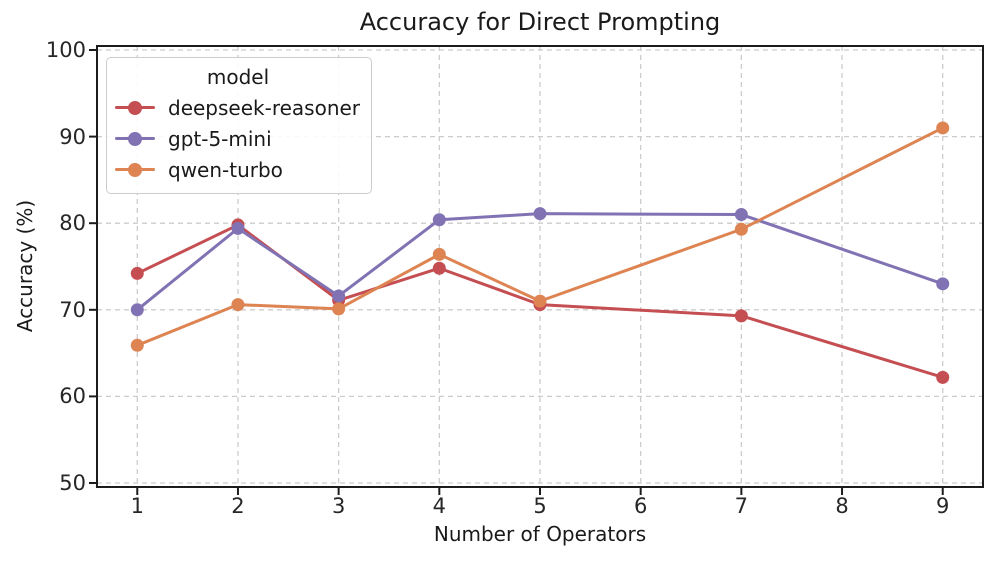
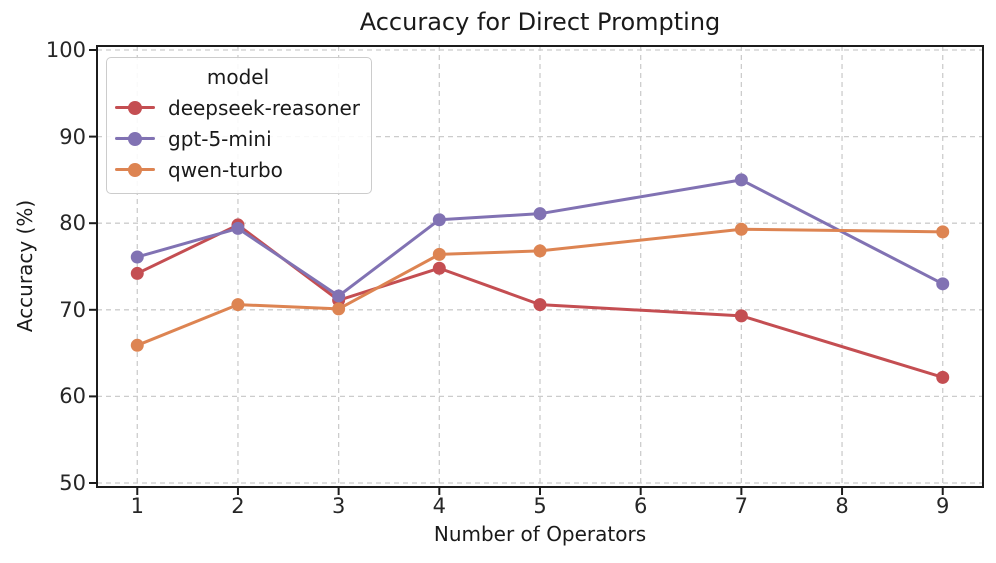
gpt-5-mini/1: 70 -> 76
qwen-turbo/5: 71 -> 77
gpt-5-mini/7: 81 -> 85
qwen-turbo/9: 91 -> 79
